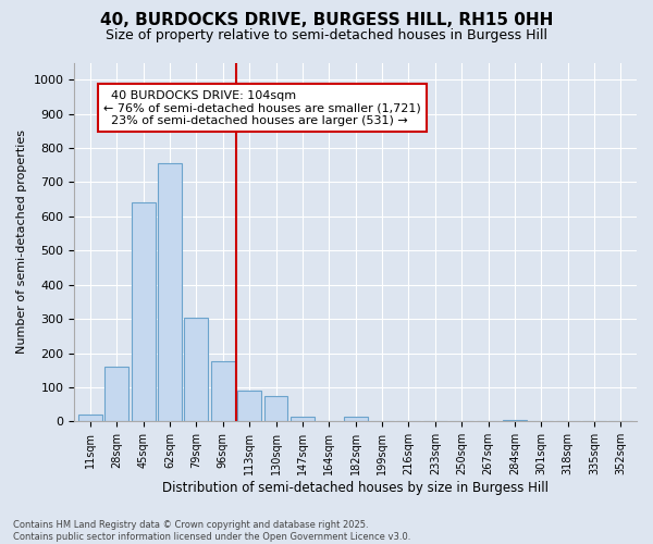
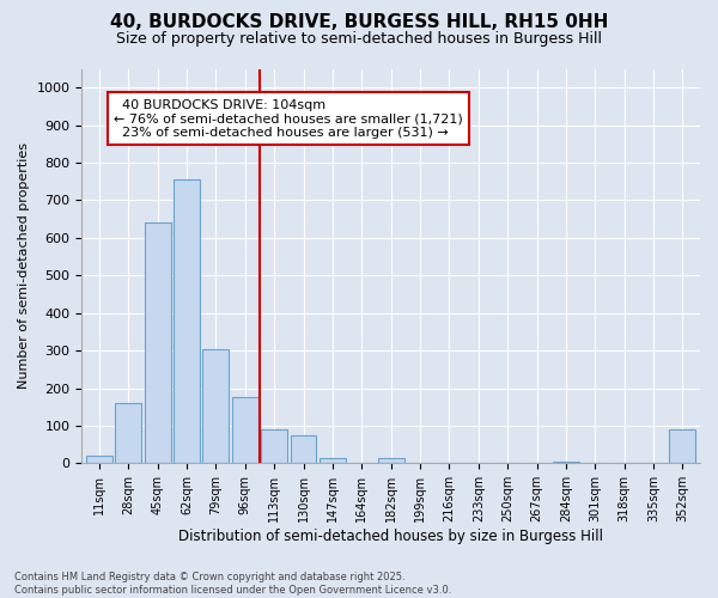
352sqm: 2 -> 90
